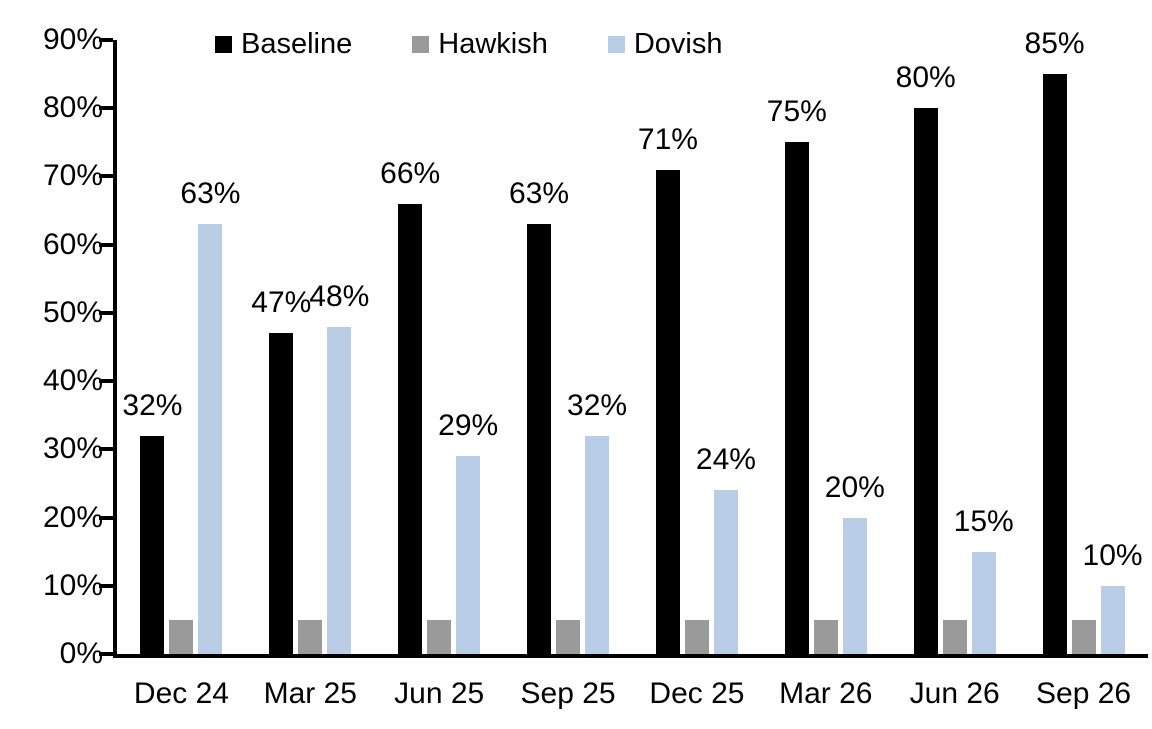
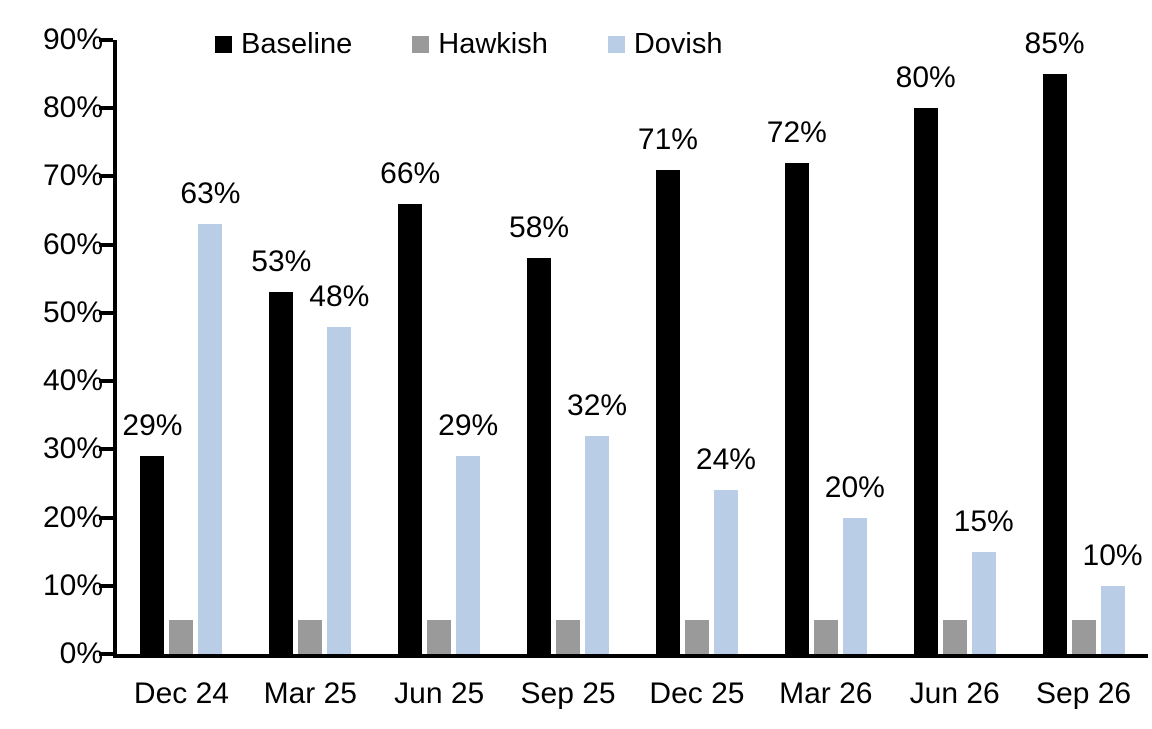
Baseline/Dec 24: 32% -> 29%
Baseline/Mar 25: 47% -> 53%
Baseline/Sep 25: 63% -> 58%
Baseline/Mar 26: 75% -> 72%
